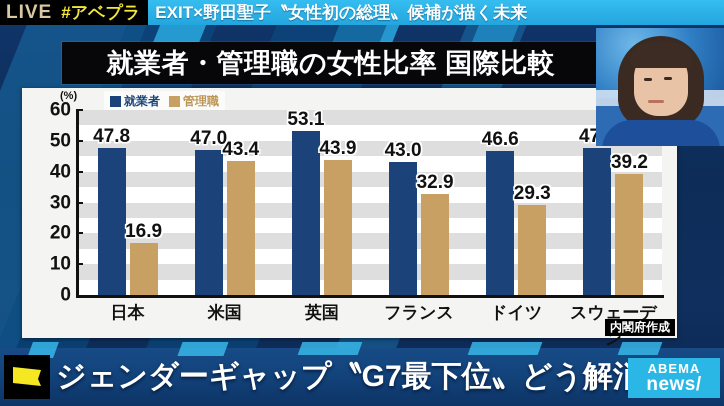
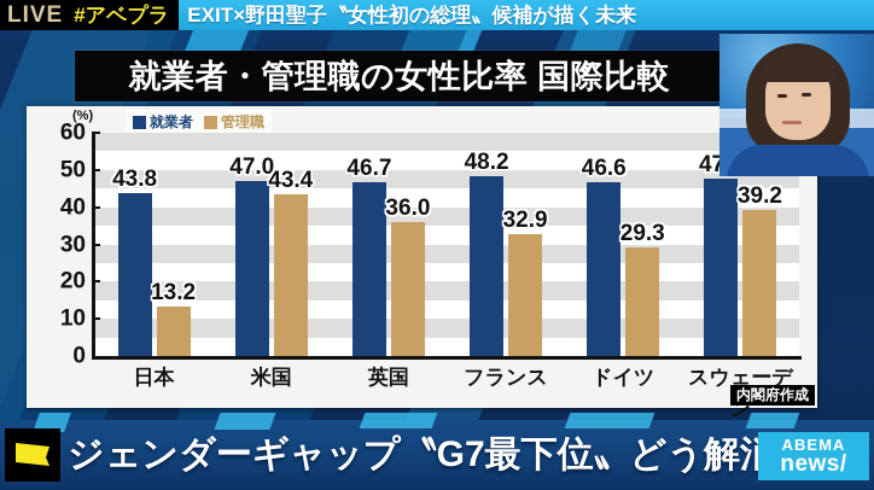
就業者/日本: 47.8 -> 43.8
管理職/日本: 16.9 -> 13.2
就業者/英国: 53.1 -> 46.7
管理職/英国: 43.9 -> 36.0
就業者/フランス: 43.0 -> 48.2
